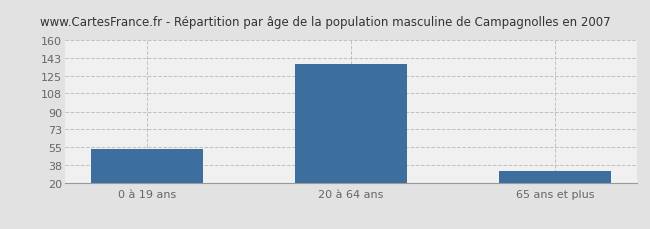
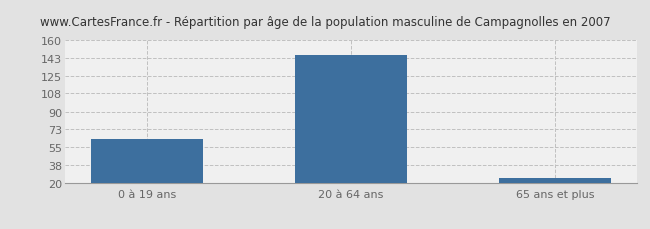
0 à 19 ans: 53 -> 63
20 à 64 ans: 137 -> 146
65 ans et plus: 32 -> 25
